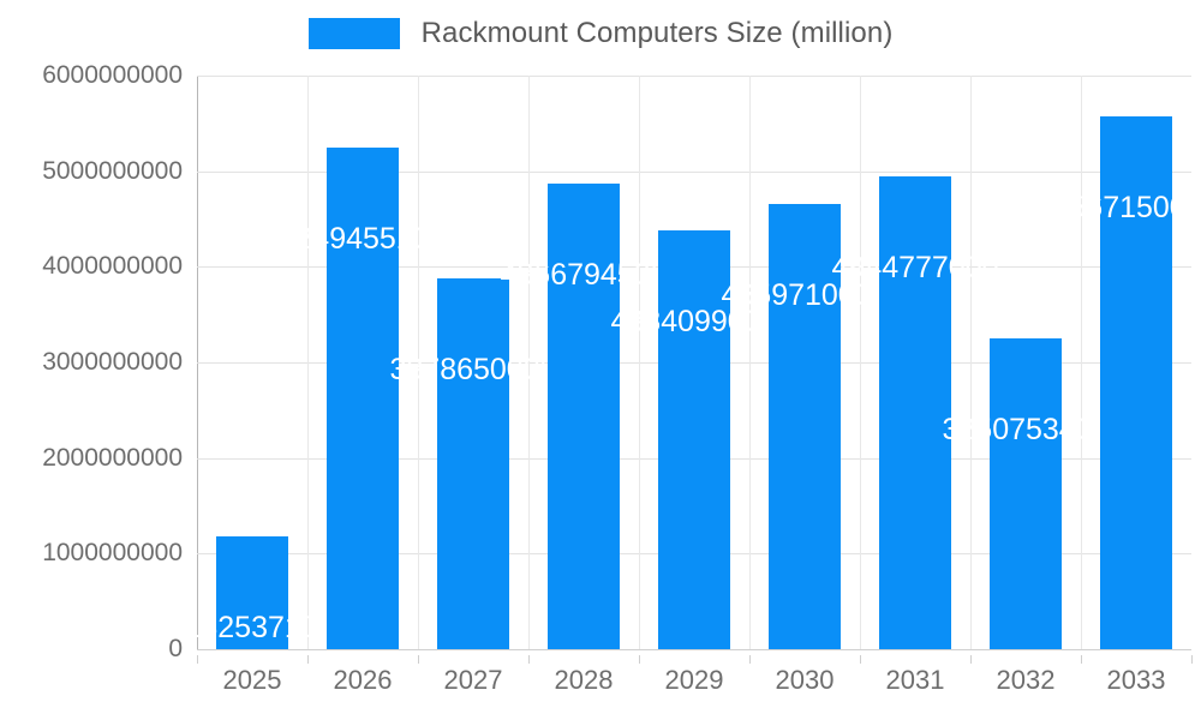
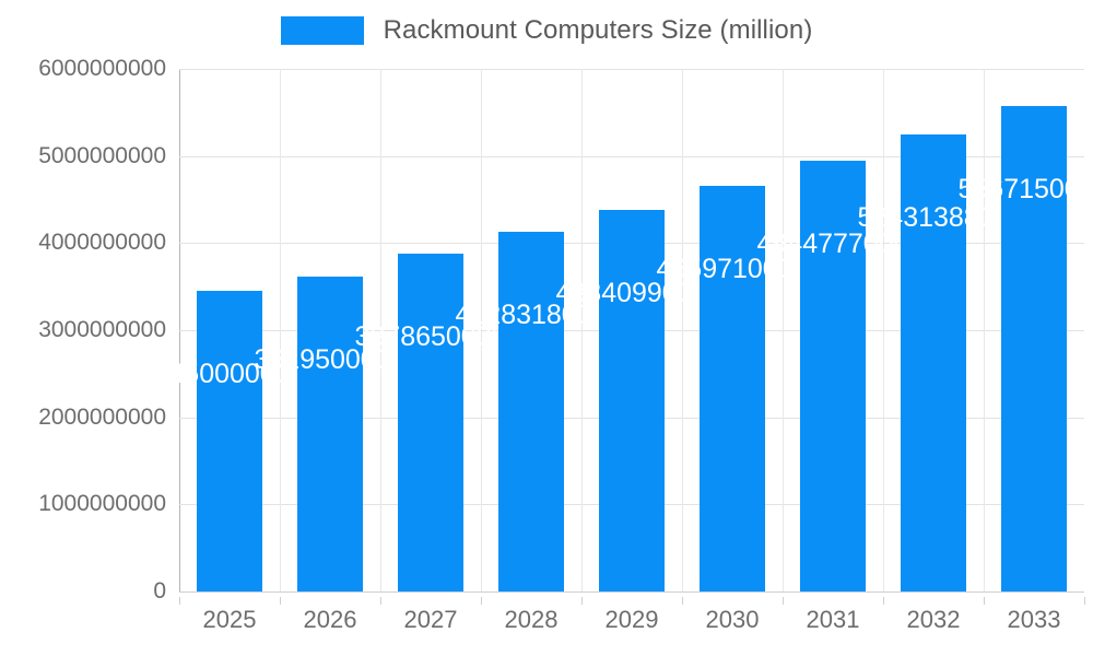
2025: 1182537100 -> 3450000000
2026: 5249455100 -> 3619500000
2028: 4866794500 -> 4128318000
2032: 3250753400 -> 5243138800
